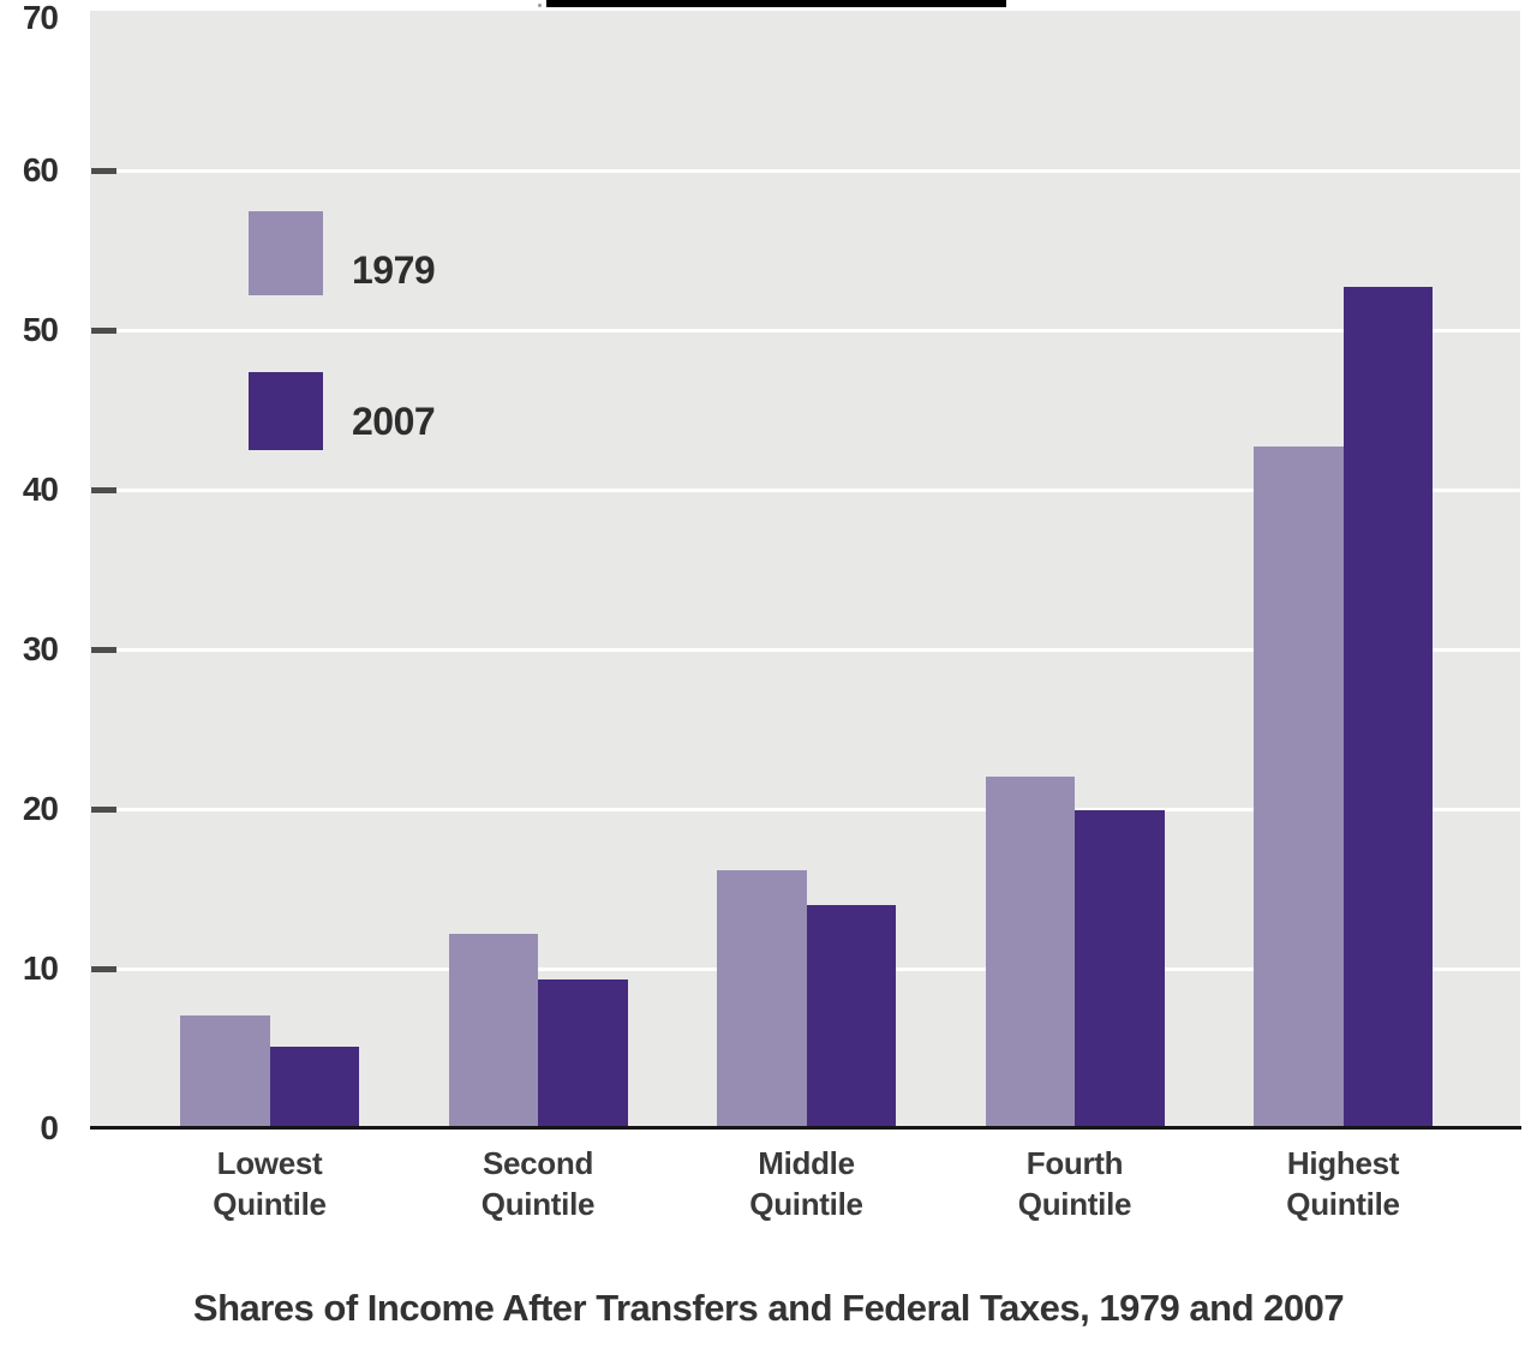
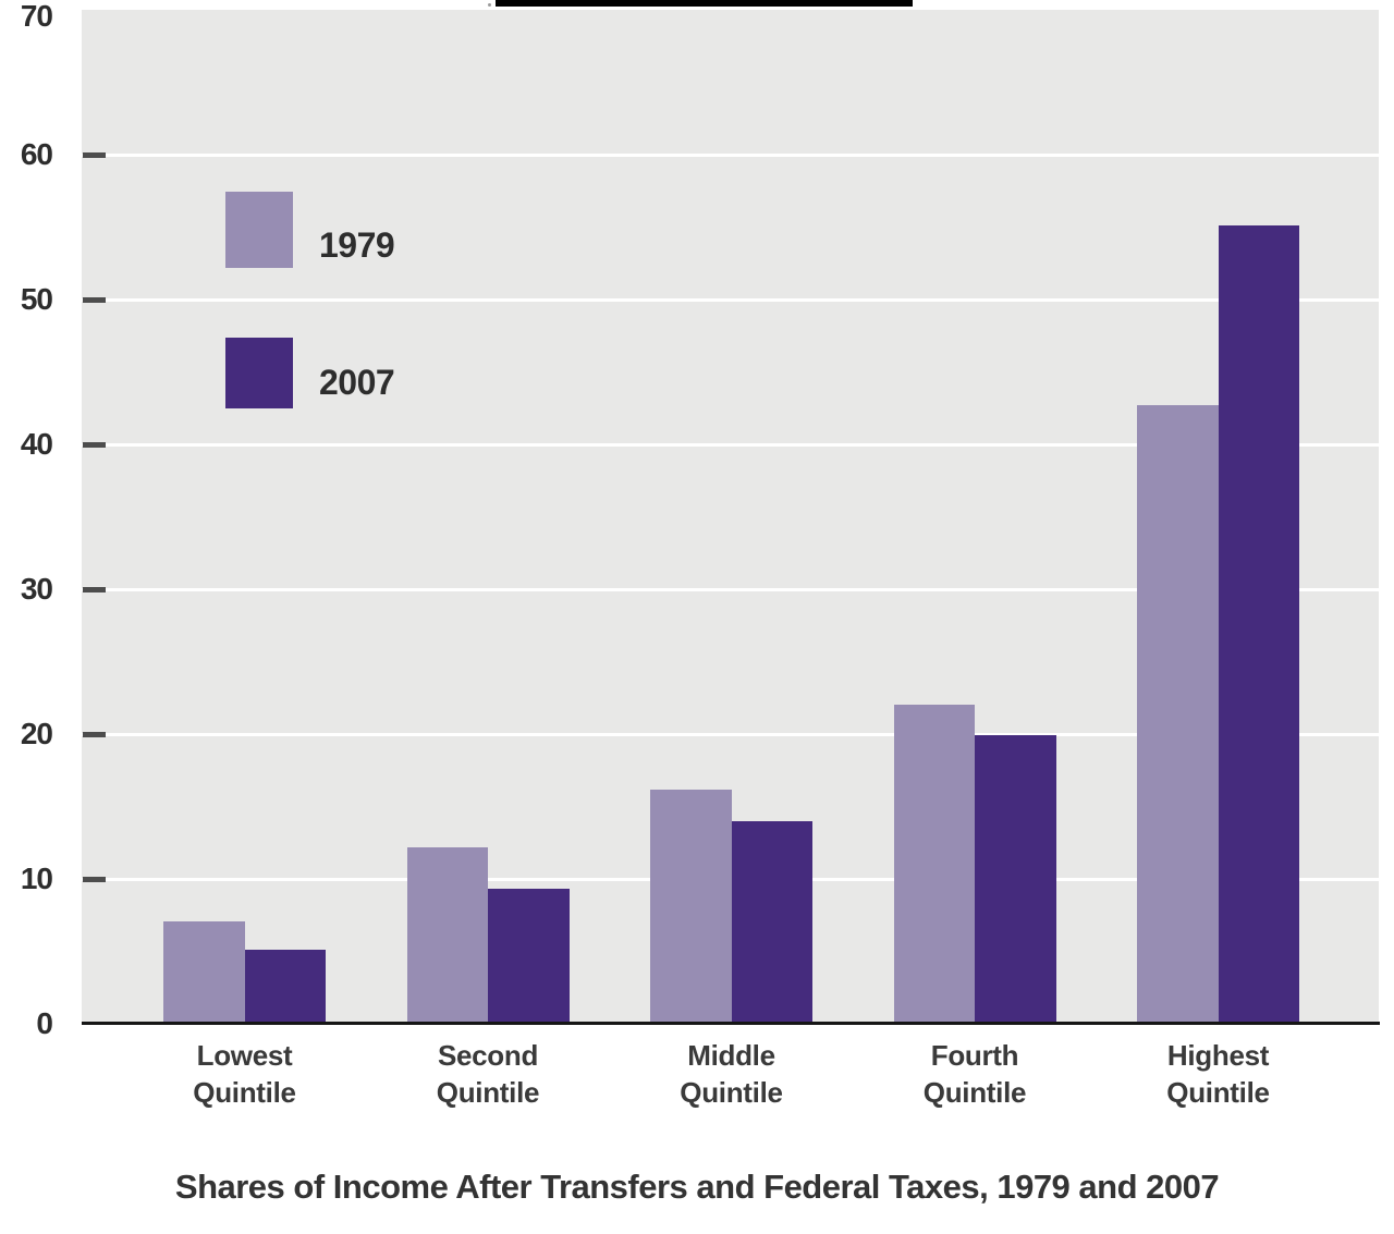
2007/Highest Quintile: 52.7 -> 55.1
